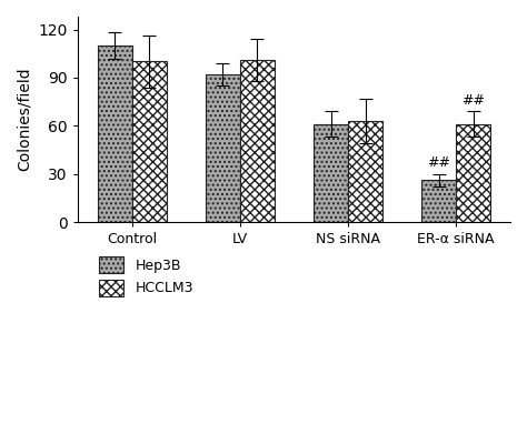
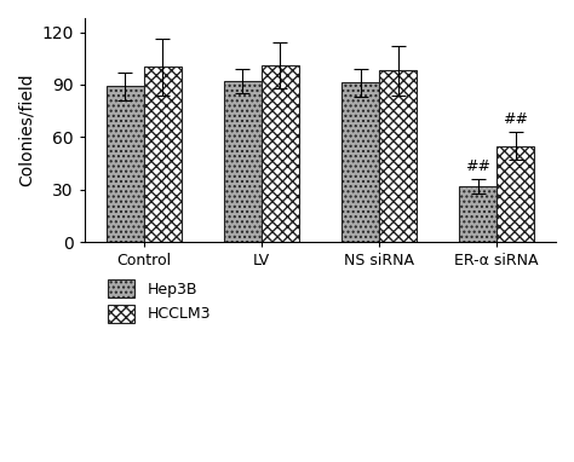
Hep3B/Control: 110 -> 89
Hep3B/NS siRNA: 61 -> 91
HCCLM3/NS siRNA: 63 -> 98
Hep3B/ER-α siRNA: 26 -> 32
HCCLM3/ER-α siRNA: 61 -> 55
